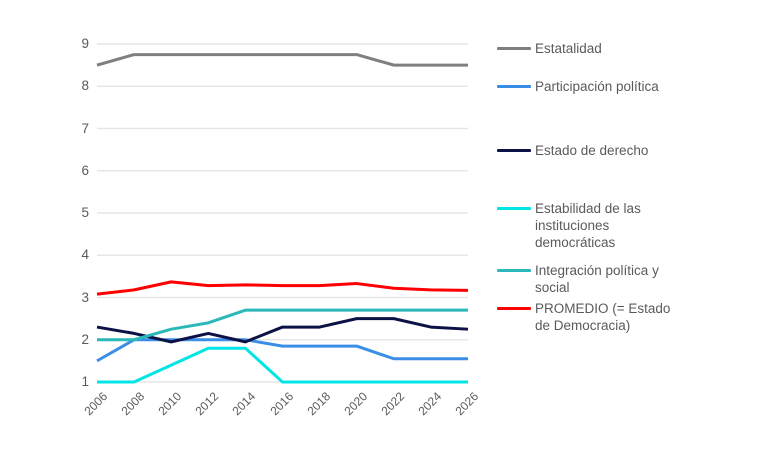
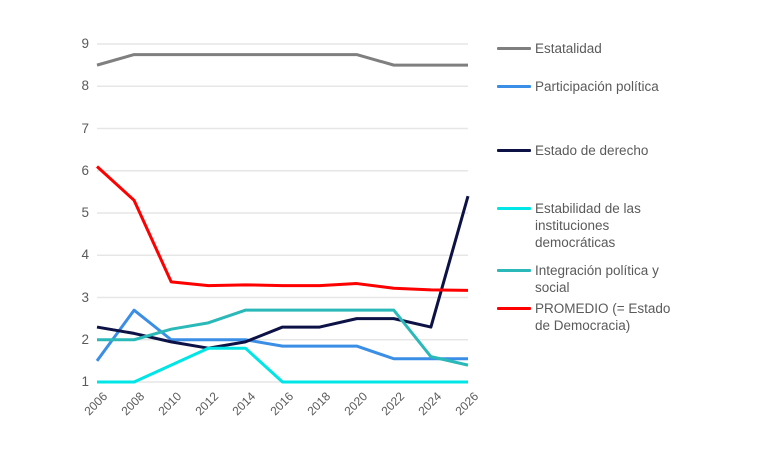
PROMEDIO (= Estado de Democracia)/2006: 3.1 -> 6.1
Participación política/2008: 2.0 -> 2.7
PROMEDIO (= Estado de Democracia)/2008: 3.2 -> 5.3
Estado de derecho/2012: 2.1 -> 1.8
Integración política y social/2024: 2.7 -> 1.6
Estado de derecho/2026: 2.2 -> 5.4
Integración política y social/2026: 2.7 -> 1.4
